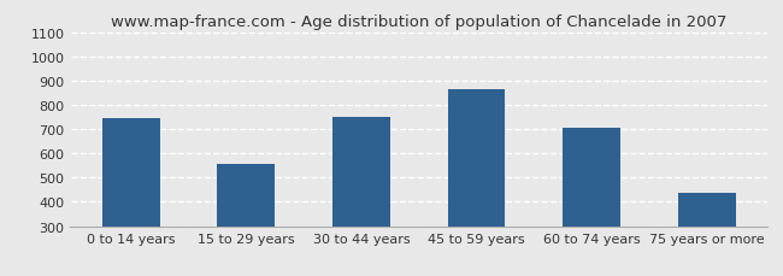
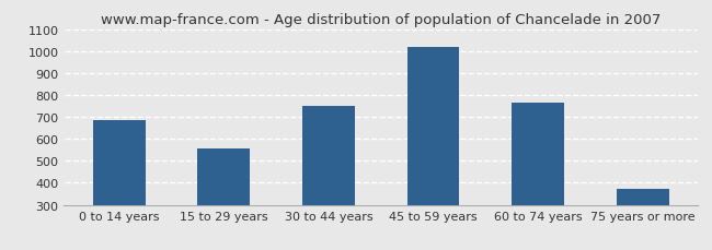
0 to 14 years: 745 -> 685
45 to 59 years: 865 -> 1018
60 to 74 years: 705 -> 767
75 years or more: 435 -> 375
